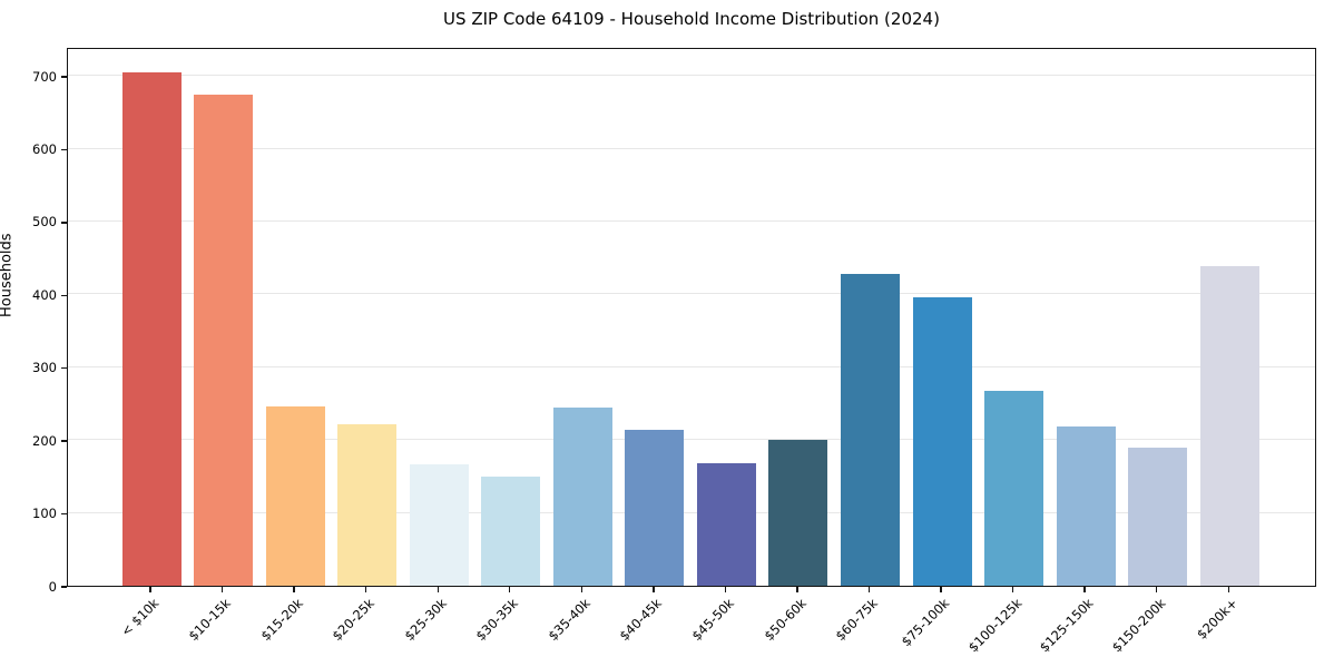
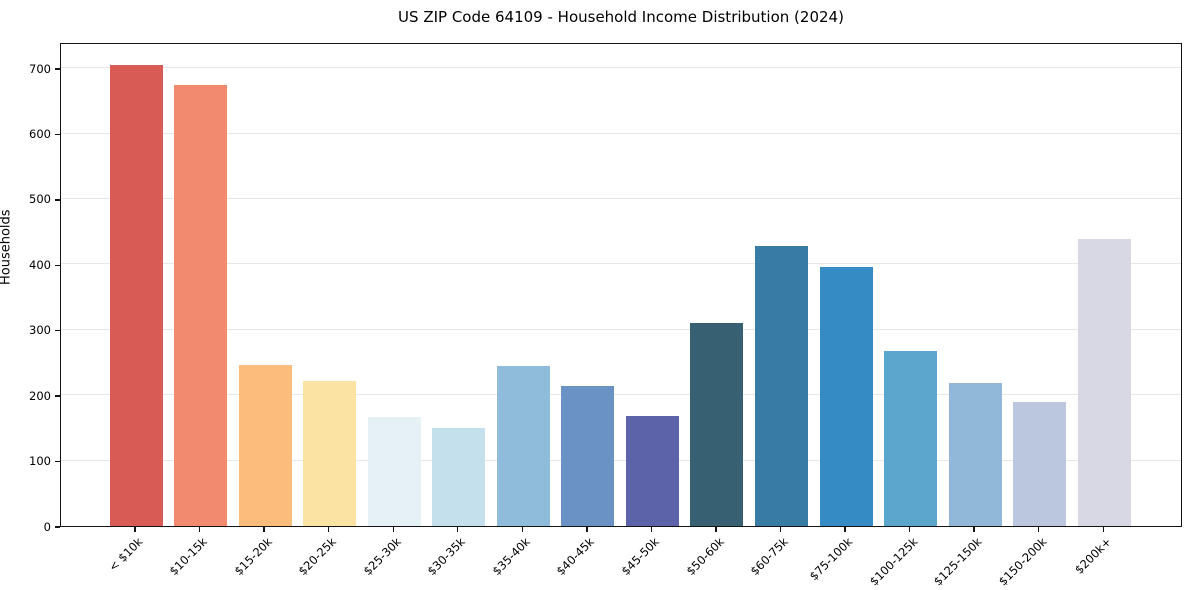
$50-60k: 200 -> 310
